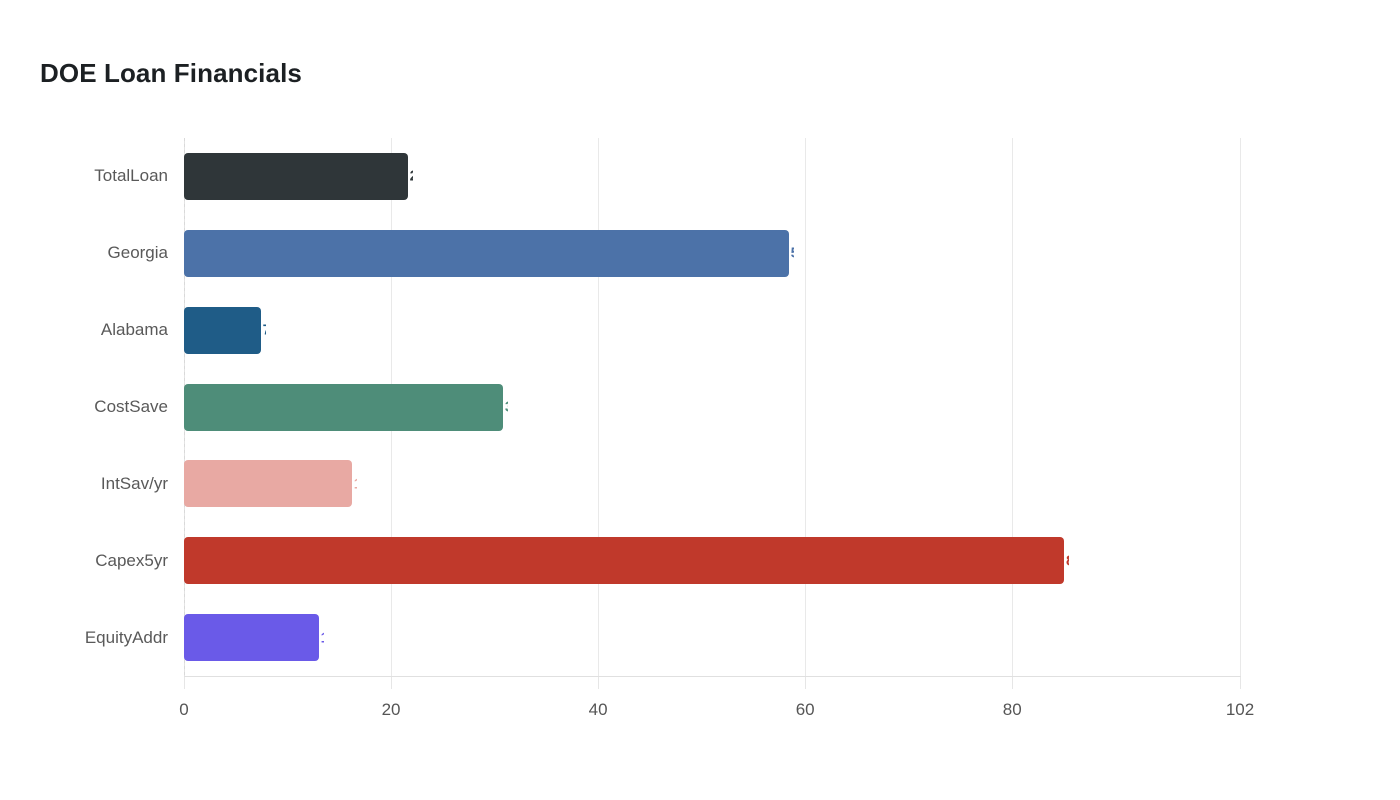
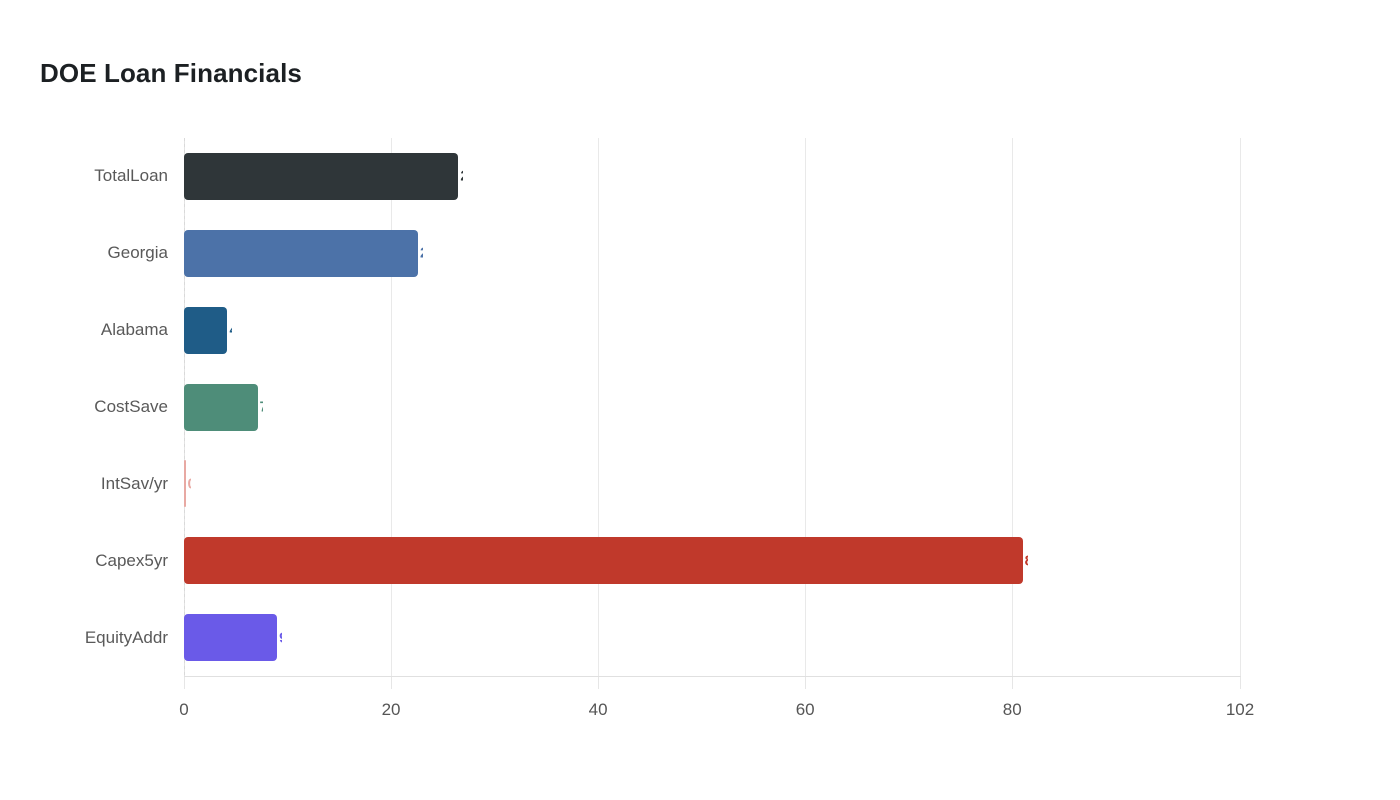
TotalLoan: 21.6 -> 26.5
Georgia: 58.4 -> 22.6
Alabama: 7.4 -> 4.2
CostSave: 30.8 -> 7.1
IntSav/yr: 16.2 -> 0.1
Capex5yr: 85 -> 81
EquityAddr: 13 -> 9
